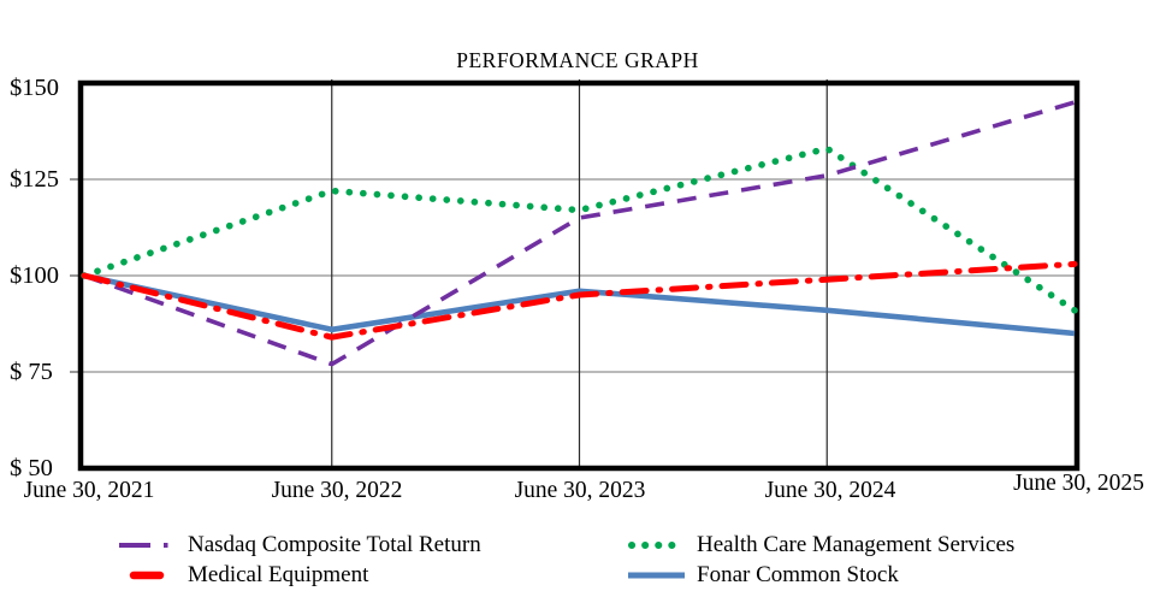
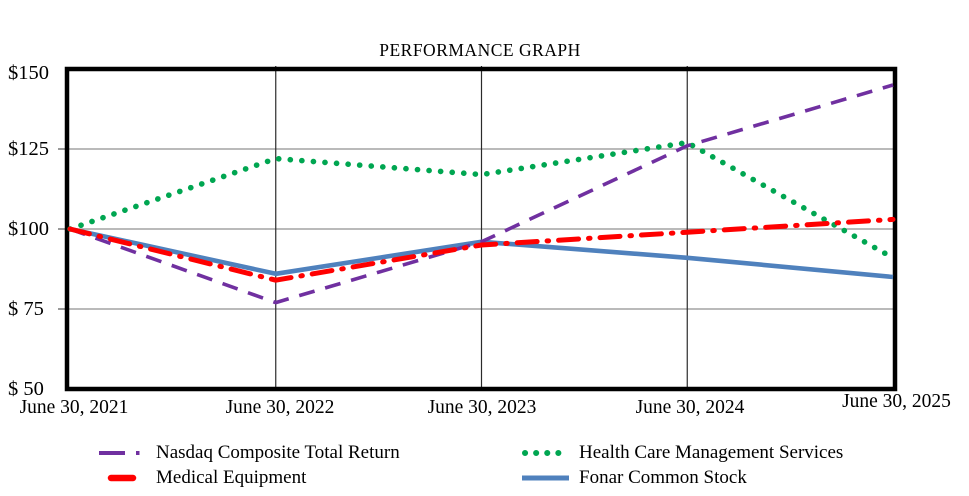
Nasdaq Composite Total Return/June 30, 2023: $115 -> $96
Health Care Management Services/June 30, 2024: $133 -> $127
